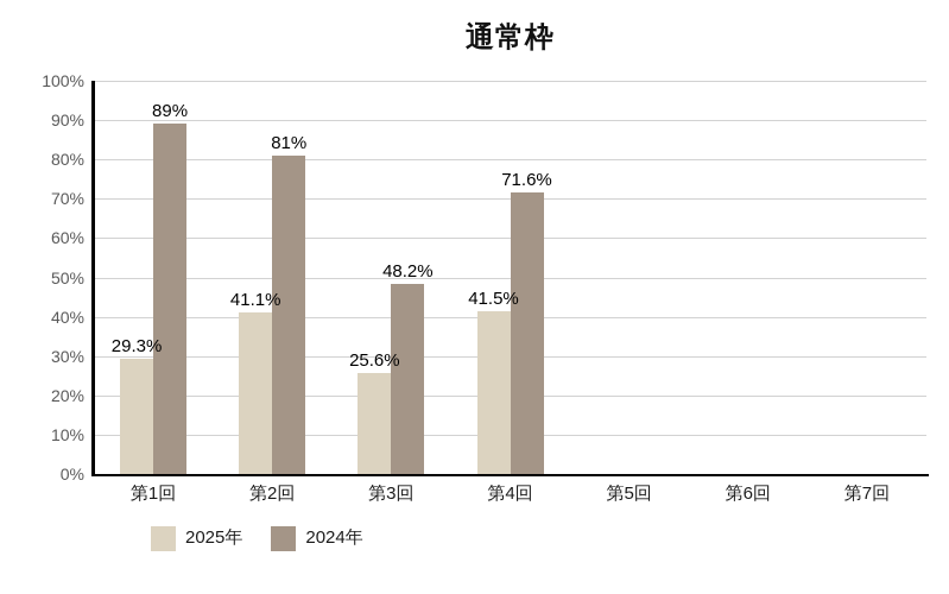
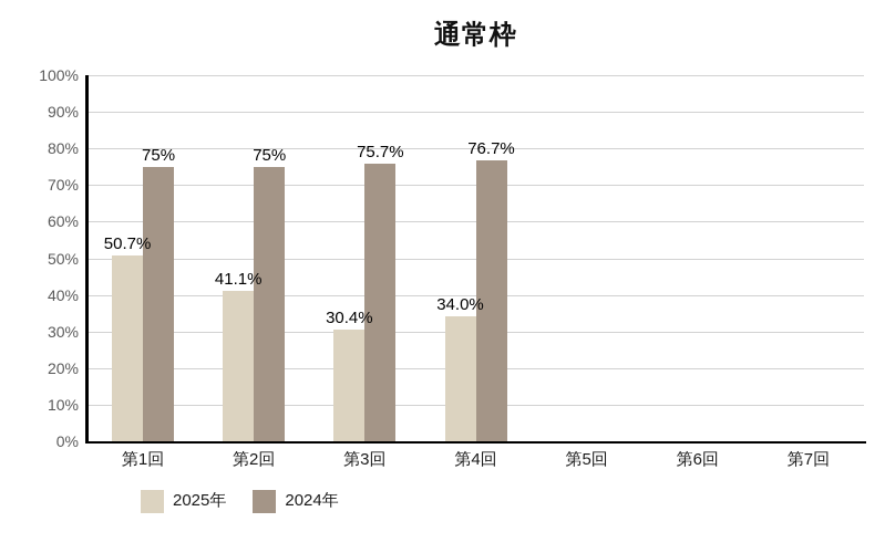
2025年/第1回: 29.3% -> 50.7%
2024年/第1回: 89% -> 75%
2024年/第2回: 81% -> 75%
2025年/第3回: 25.6% -> 30.4%
2024年/第3回: 48.2% -> 75.7%
2025年/第4回: 41.5% -> 34.0%
2024年/第4回: 71.6% -> 76.7%
